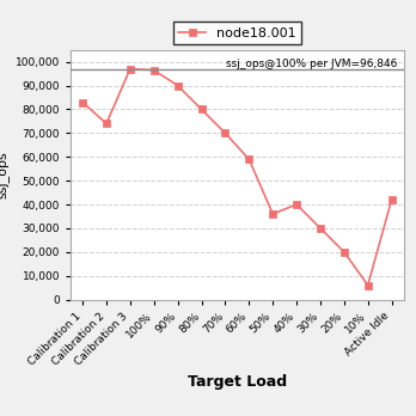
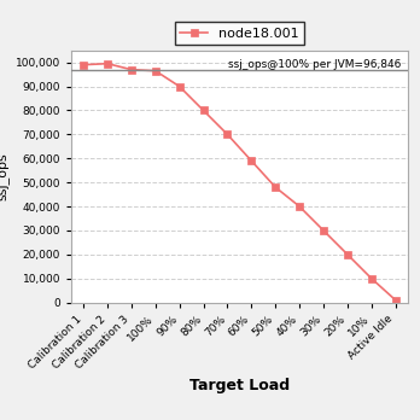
Calibration 1: 83,000 -> 99,000
Calibration 2: 74,000 -> 100,000
50%: 36,000 -> 48,000
10%: 6,000 -> 10,000
Active Idle: 42,000 -> 1,000
